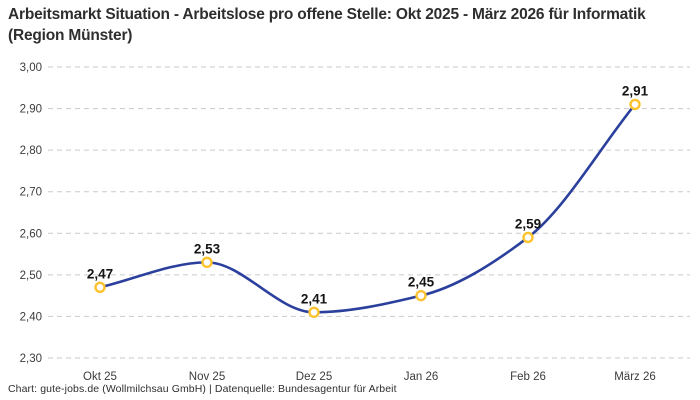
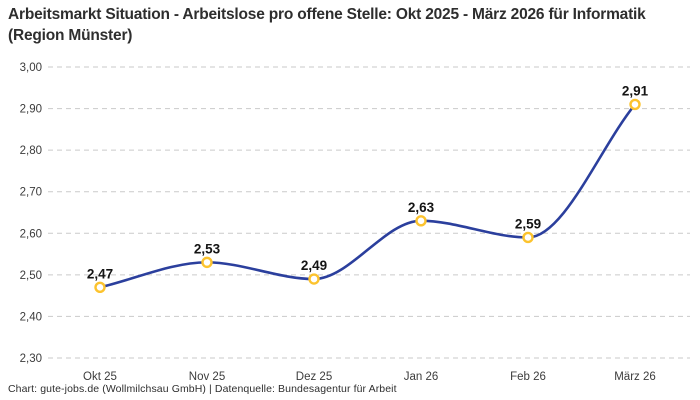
Dez 25: 2,41 -> 2,49
Jan 26: 2,45 -> 2,63
